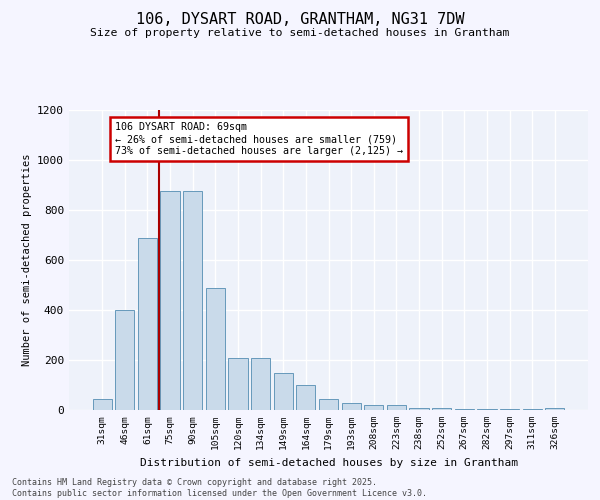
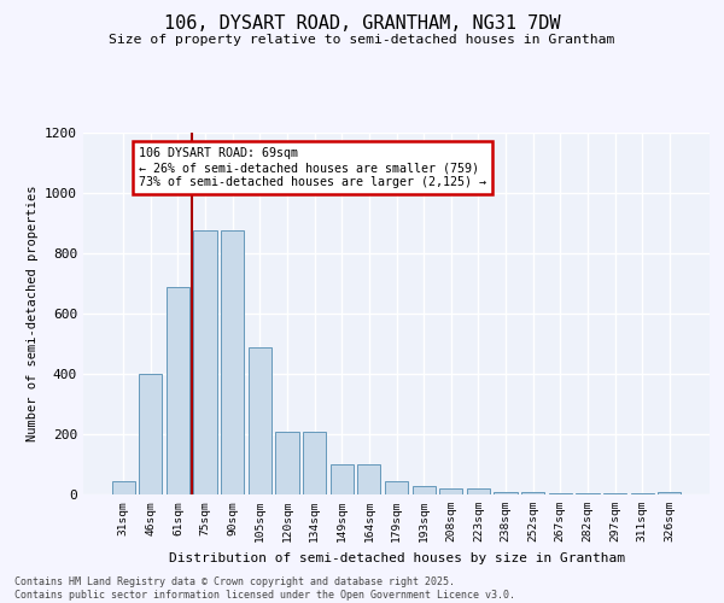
149sqm: 150 -> 100
